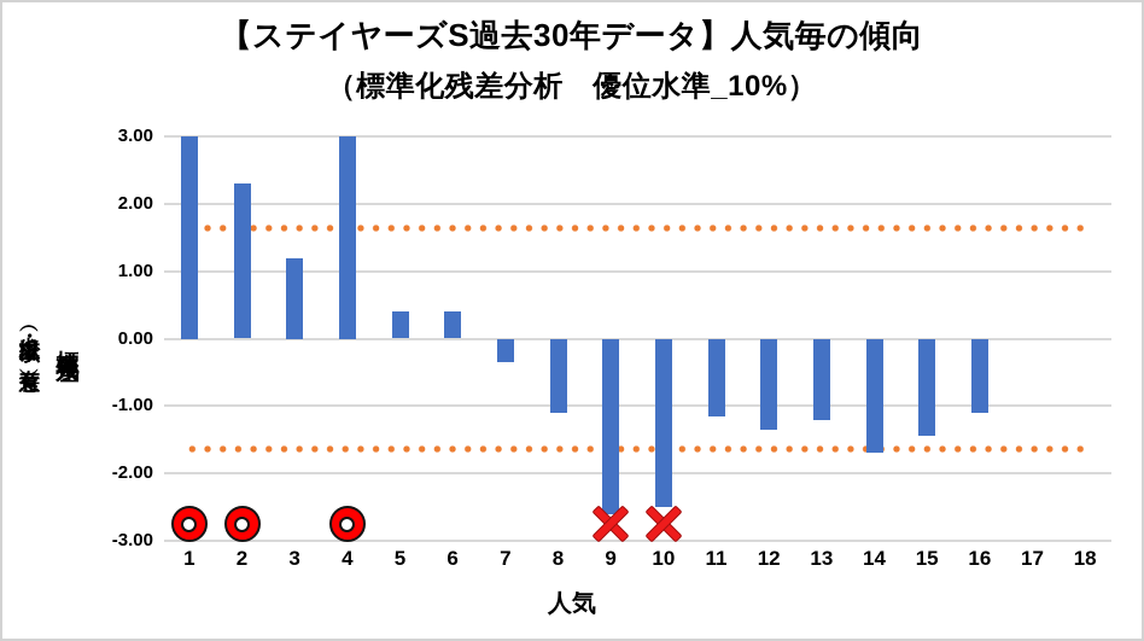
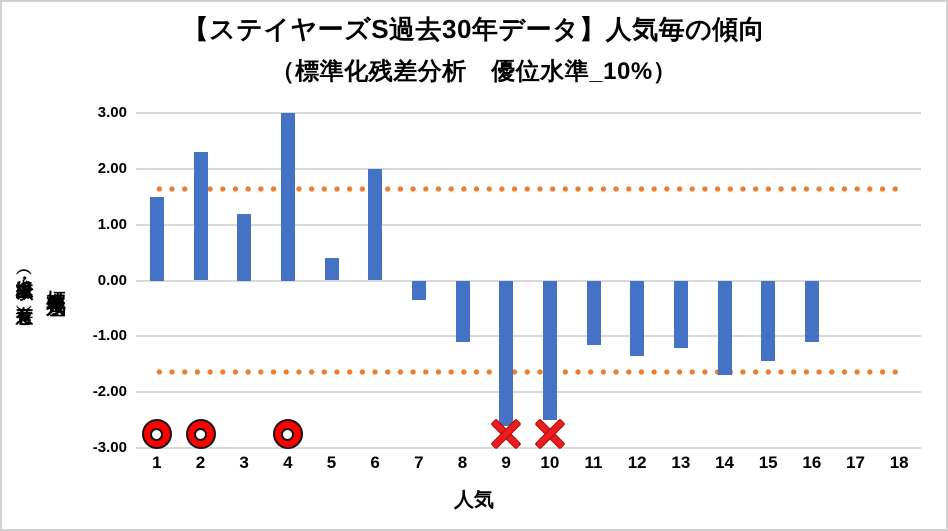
1: 3.0 -> 1.5
6: 0.4 -> 2.0
